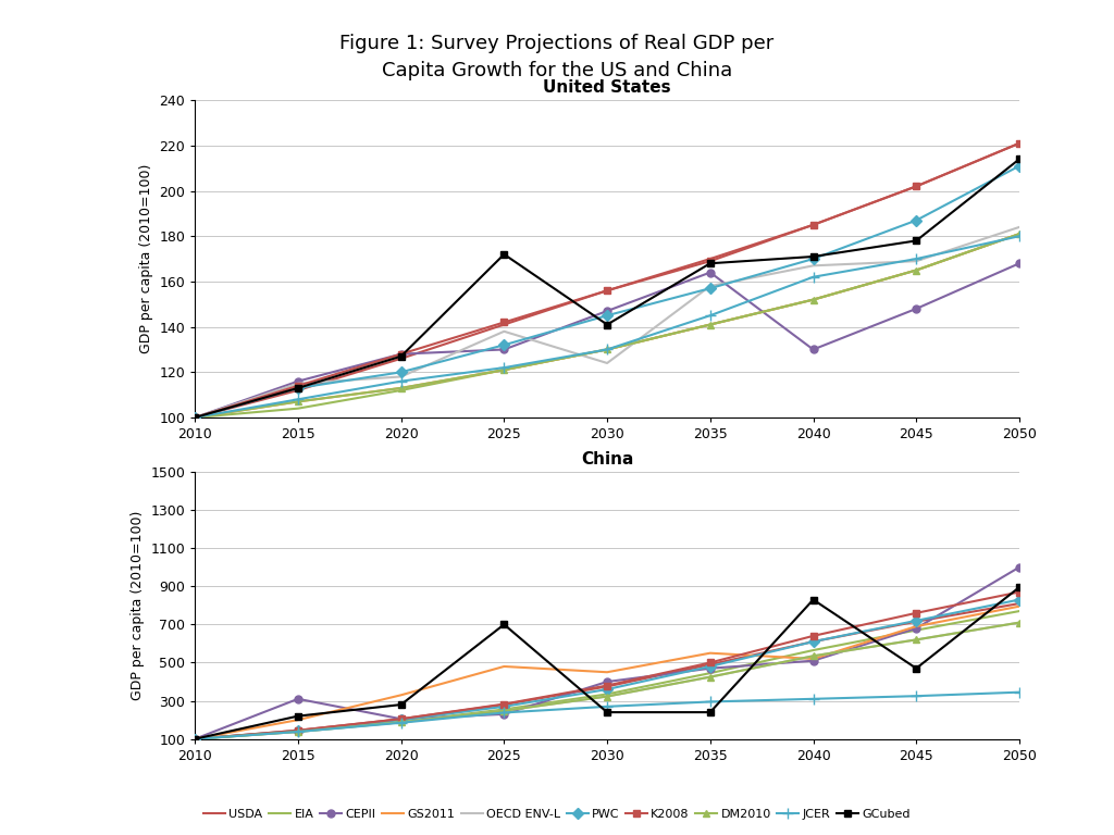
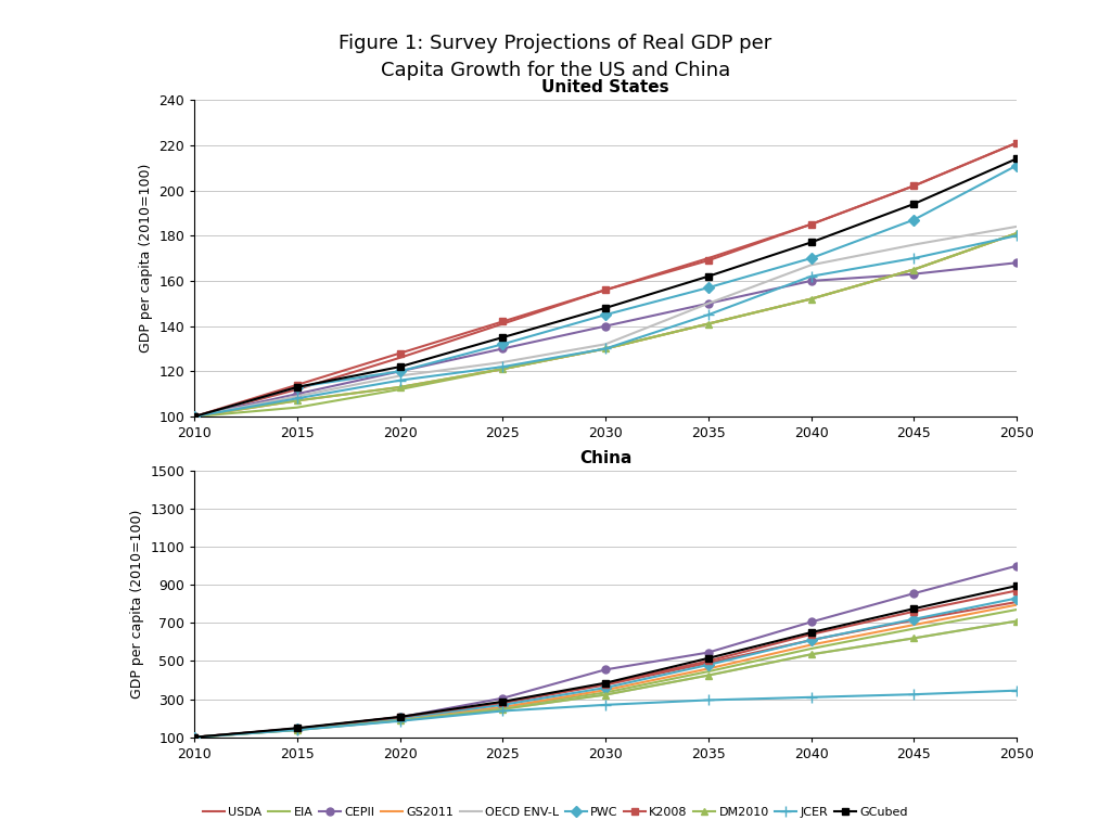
United States/CEPII/2015: 116 -> 110
United States/OECD ENV-L/2015: 115 -> 109
United States/CEPII/2020: 128 -> 120
United States/GCubed/2020: 127 -> 122
United States/OECD ENV-L/2025: 138 -> 124
United States/GCubed/2025: 172 -> 135
United States/CEPII/2030: 147 -> 140
United States/OECD ENV-L/2030: 124 -> 132
United States/GCubed/2030: 141 -> 148
United States/CEPII/2035: 164 -> 150
United States/OECD ENV-L/2035: 158 -> 150
United States/GCubed/2035: 168 -> 162
United States/CEPII/2040: 130 -> 160
United States/GCubed/2040: 171 -> 177
United States/CEPII/2045: 148 -> 163
United States/OECD ENV-L/2045: 169 -> 176
United States/GCubed/2045: 178 -> 194
China/CEPII/2015: 310 -> 140
China/GS2011/2015: 200 -> 140
China/GCubed/2015: 220 -> 150
China/GS2011/2020: 330 -> 200
China/GCubed/2020: 280 -> 210
China/CEPII/2025: 230 -> 300
China/GS2011/2025: 480 -> 260
China/GCubed/2025: 700 -> 290
China/CEPII/2030: 400 -> 460
China/GS2011/2030: 450 -> 350
China/GCubed/2030: 240 -> 380
China/CEPII/2035: 470 -> 540
China/GS2011/2035: 550 -> 460
China/GCubed/2035: 240 -> 520
China/CEPII/2040: 510 -> 700
China/GS2011/2040: 520 -> 580
China/GCubed/2040: 830 -> 650
China/CEPII/2045: 680 -> 860
China/GCubed/2045: 470 -> 780
